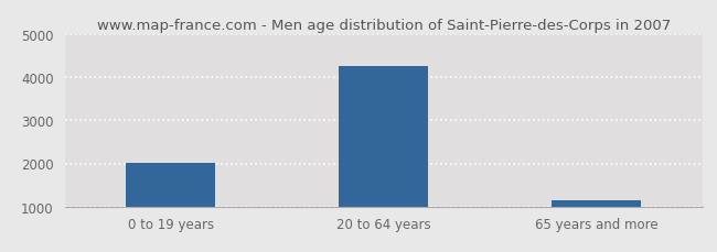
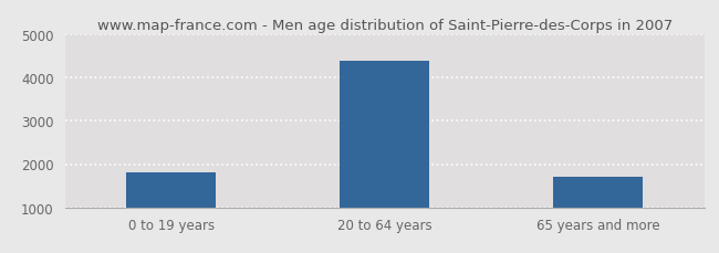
0 to 19 years: 2020 -> 1800
20 to 64 years: 4270 -> 4400
65 years and more: 1160 -> 1700
